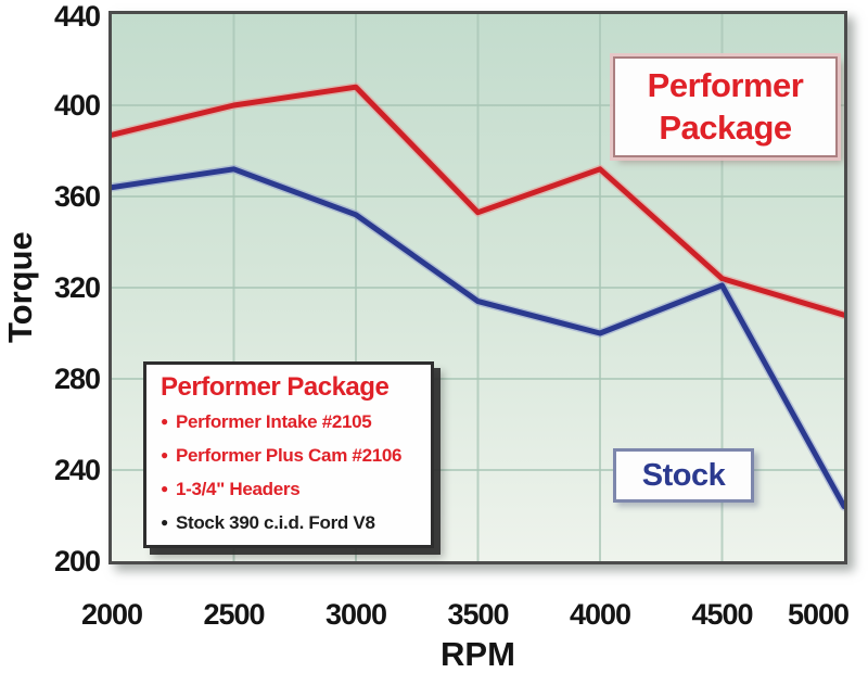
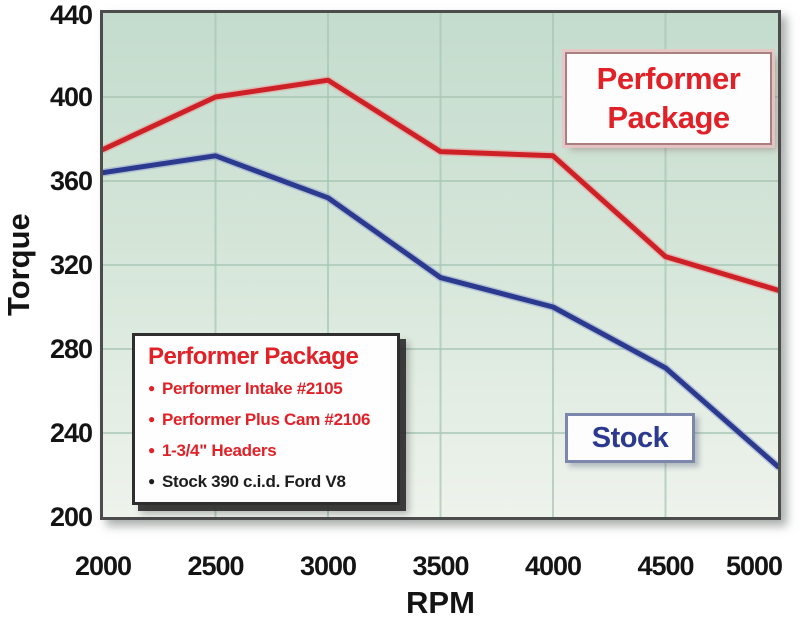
Performer Package/2000: 387 -> 375
Performer Package/3500: 353 -> 374
Stock/4500: 321 -> 271
